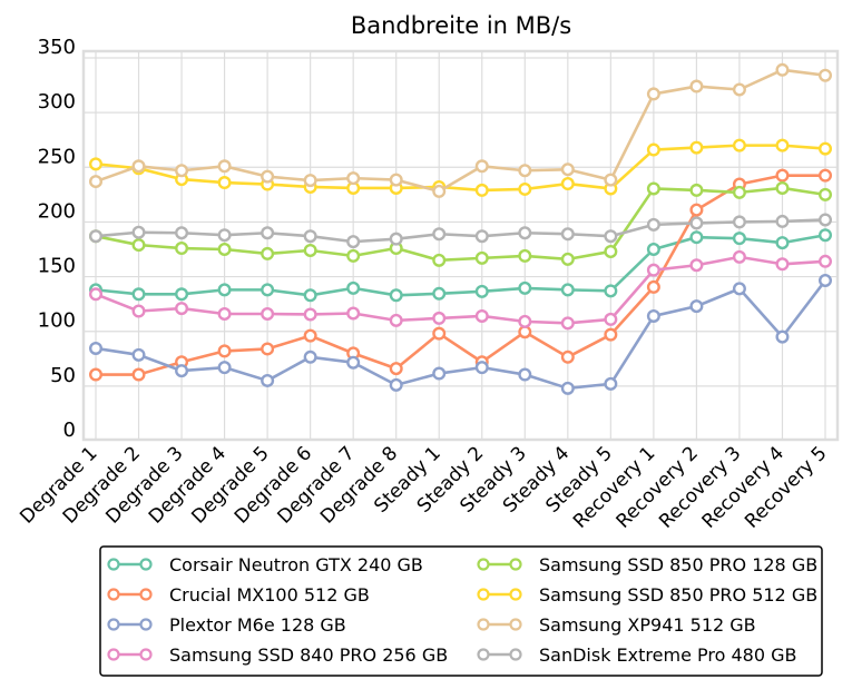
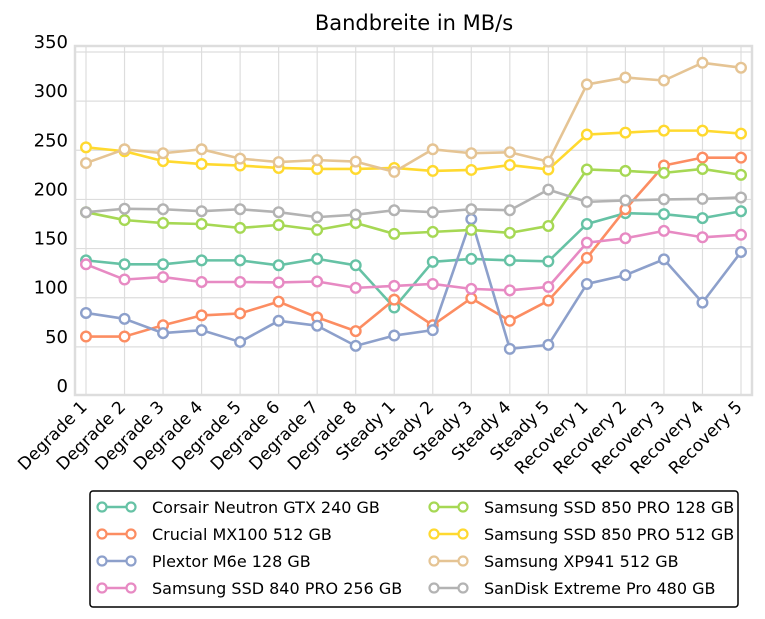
Corsair Neutron GTX 240 GB/Steady 1: 130 -> 90
Plextor M6e 128 GB/Steady 3: 60 -> 180
SanDisk Extreme Pro 480 GB/Steady 5: 190 -> 210
Crucial MX100 512 GB/Recovery 2: 210 -> 190
